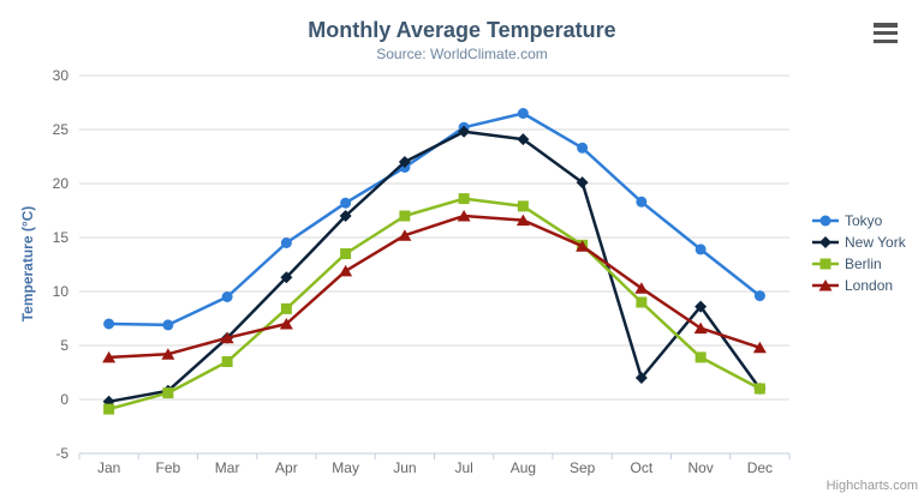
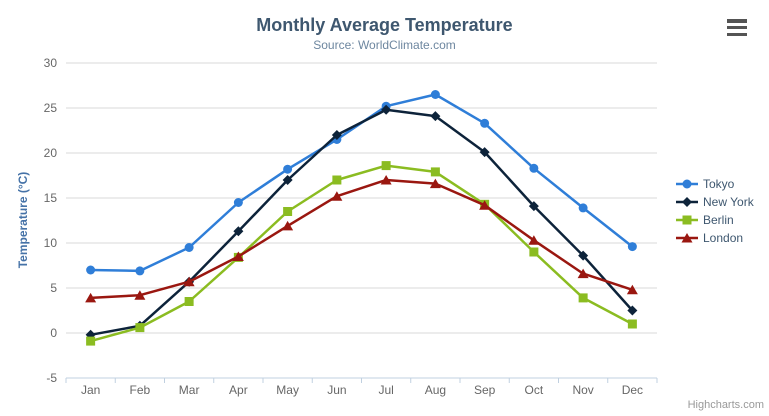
London/Apr: 7 -> 8
New York/Oct: 2 -> 14
New York/Dec: 1 -> 2
